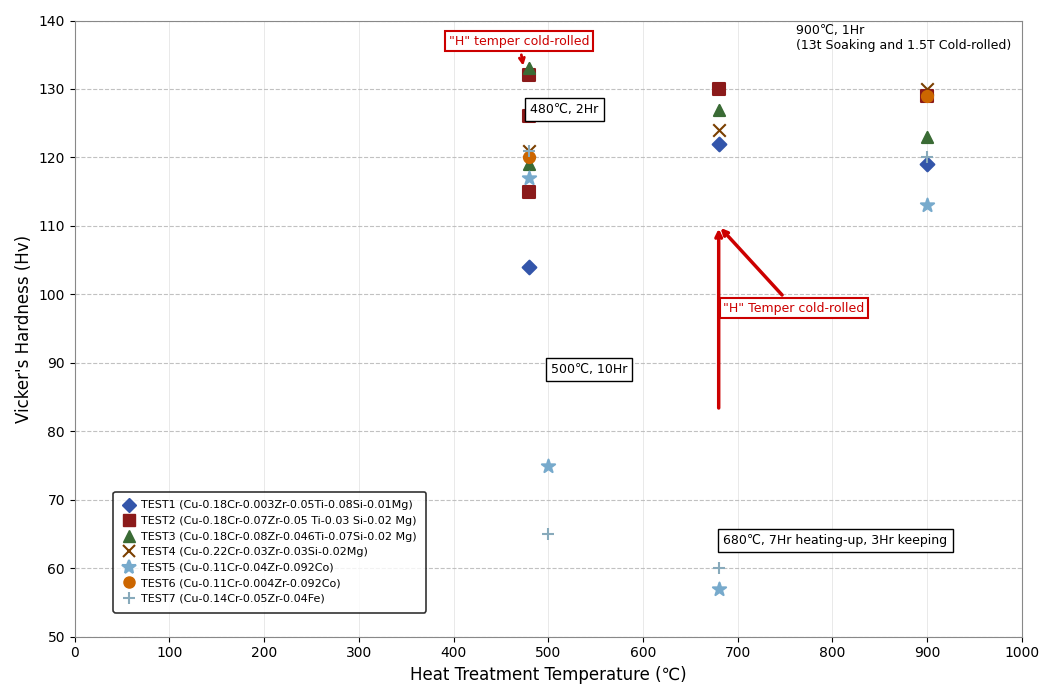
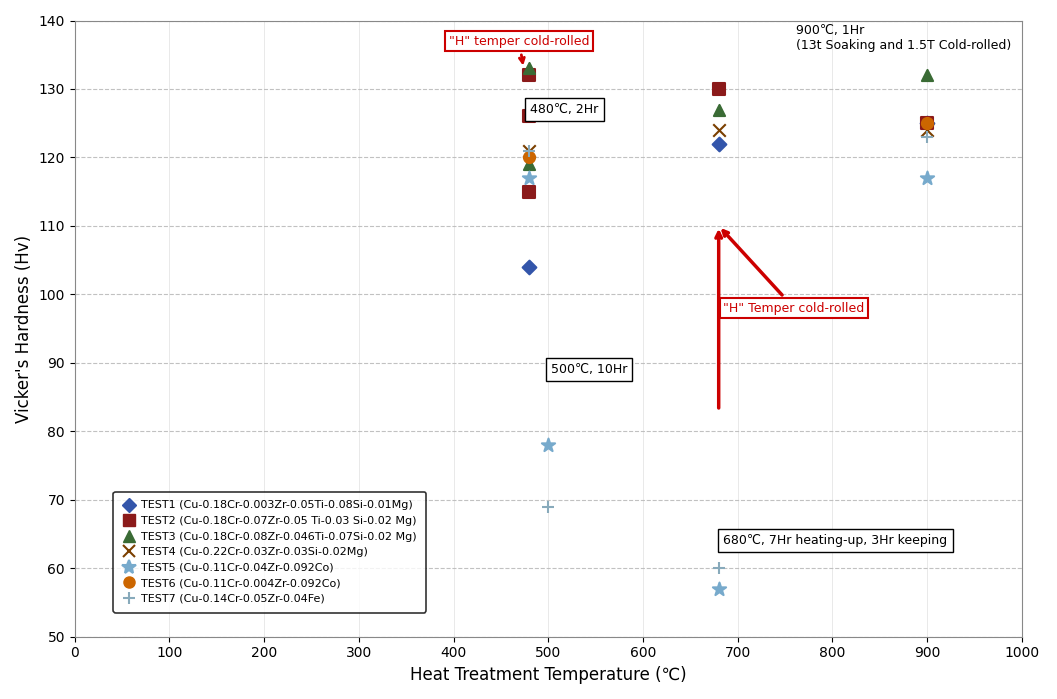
TEST5 (Cu-0.11Cr-0.04Zr-0.092Co)/500: 75 -> 78
TEST7 (Cu-0.14Cr-0.05Zr-0.04Fe)/500: 65 -> 69
TEST1 (Cu-0.18Cr-0.003Zr-0.05Ti-0.08Si-0.01Mg)/900: 119 -> 125
TEST2 (Cu-0.18Cr-0.07Zr-0.05 Ti-0.03 Si-0.02 Mg)/900: 129 -> 125
TEST3 (Cu-0.18Cr-0.08Zr-0.046Ti-0.07Si-0.02 Mg)/900: 123 -> 132
TEST4 (Cu-0.22Cr-0.03Zr-0.03Si-0.02Mg)/900: 130 -> 124
TEST5 (Cu-0.11Cr-0.04Zr-0.092Co)/900: 113 -> 117
TEST6 (Cu-0.11Cr-0.004Zr-0.092Co)/900: 129 -> 125
TEST7 (Cu-0.14Cr-0.05Zr-0.04Fe)/900: 120 -> 123
